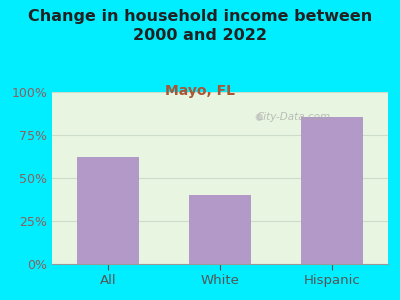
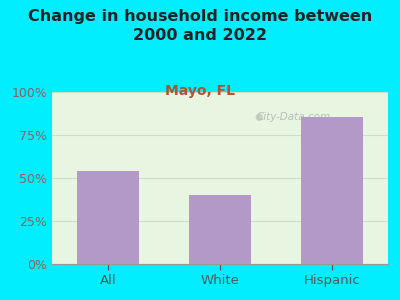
All: 62% -> 54%
